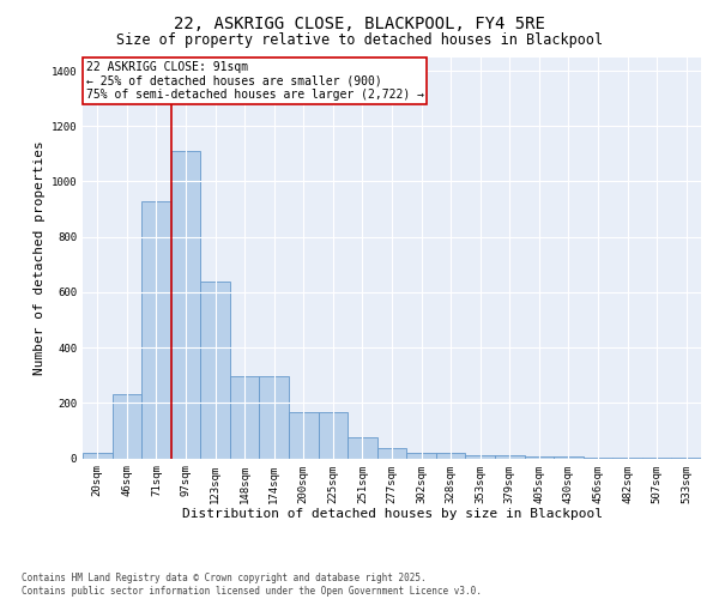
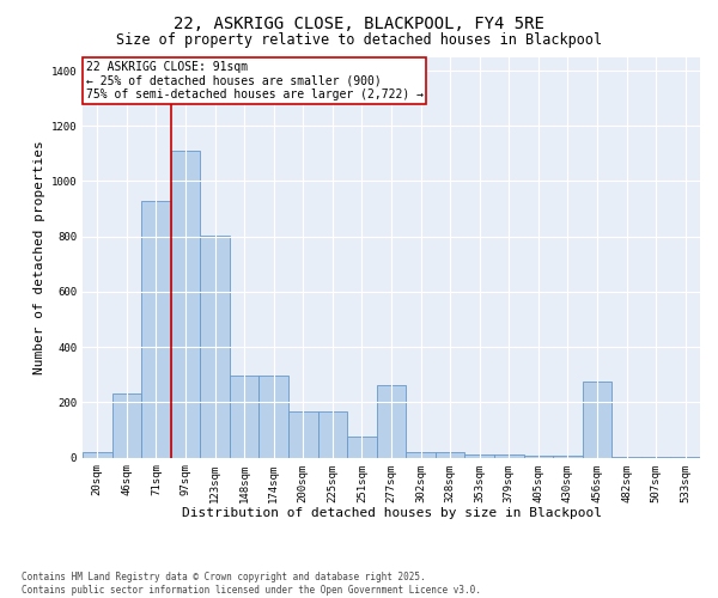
123sqm: 640 -> 805
277sqm: 35 -> 260
456sqm: 3 -> 275
